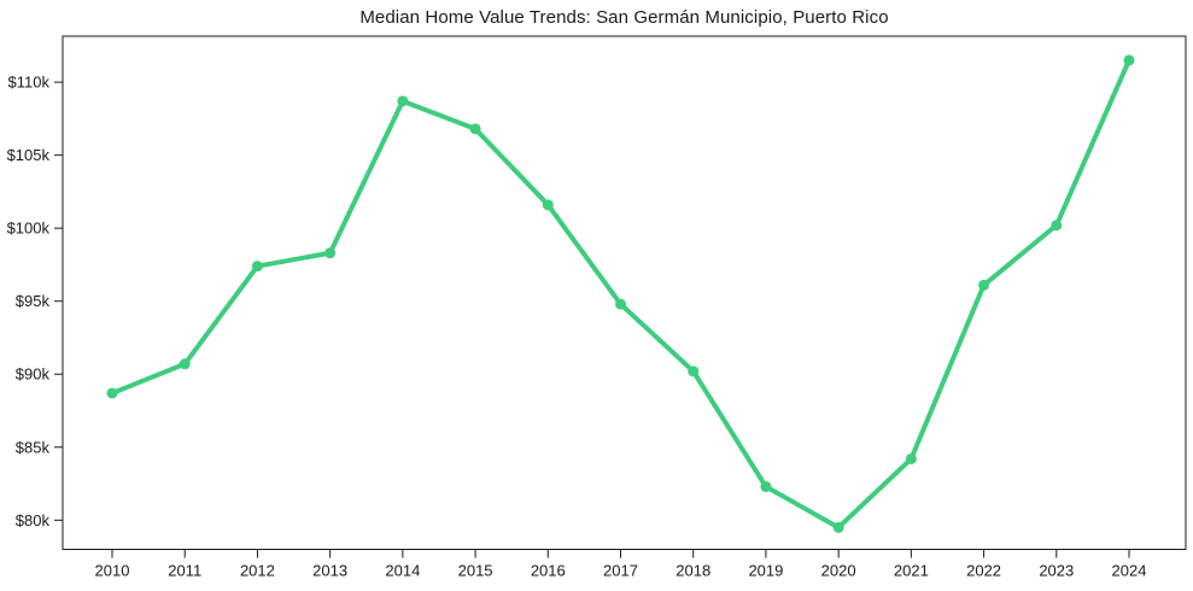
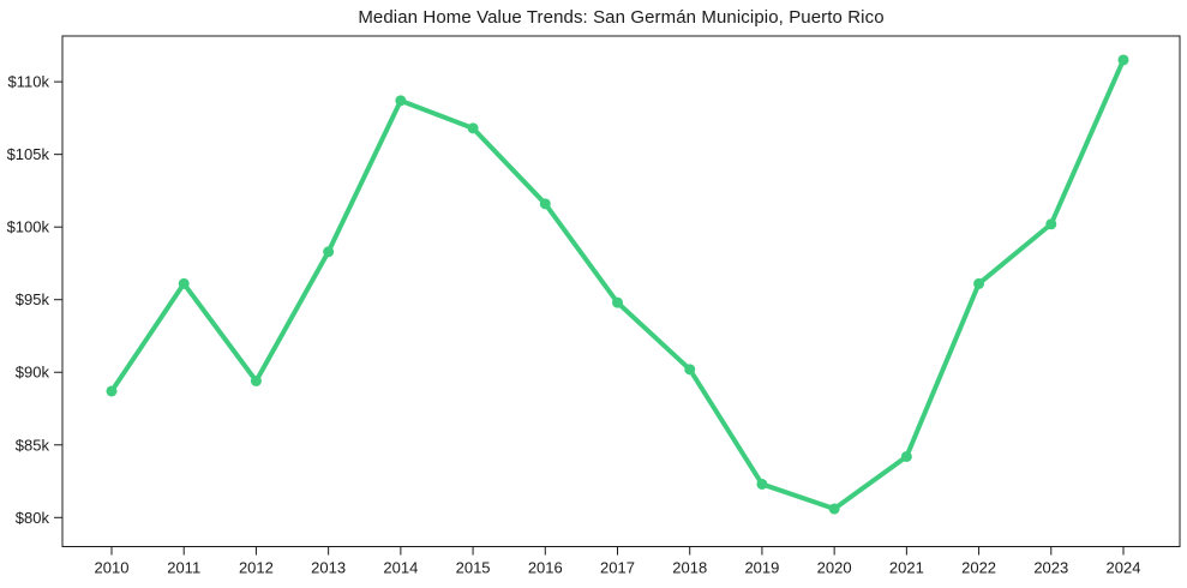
2011: $90.7k -> $96.1k
2012: $97.4k -> $89.4k
2020: $79.5k -> $80.6k
